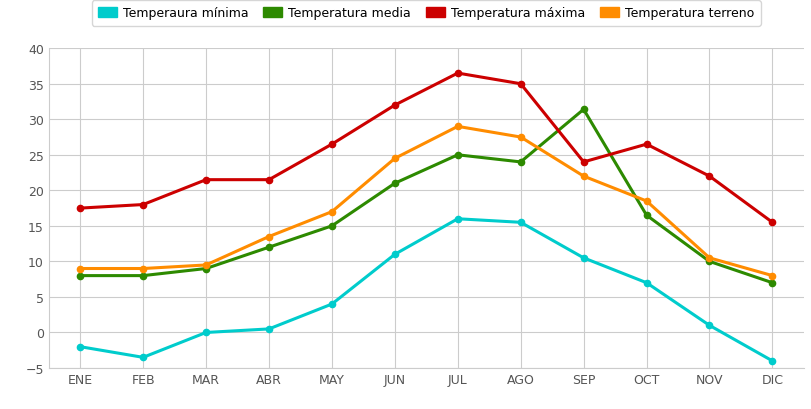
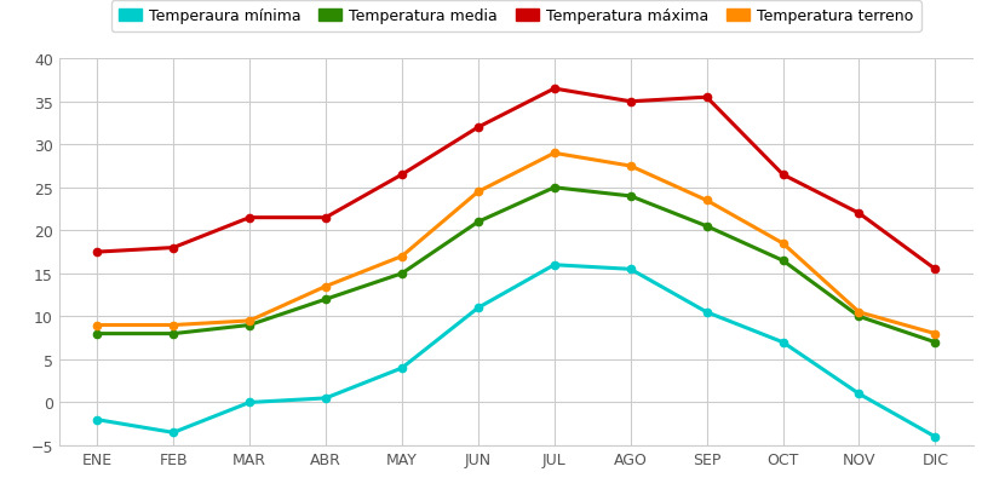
Temperatura media/SEP: 31.4 -> 20.5
Temperatura máxima/SEP: 24.0 -> 35.5
Temperatura terreno/SEP: 22.0 -> 23.5
